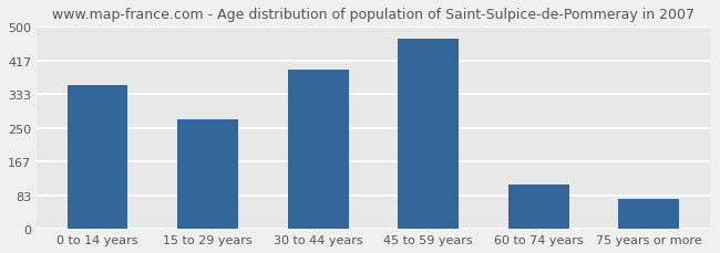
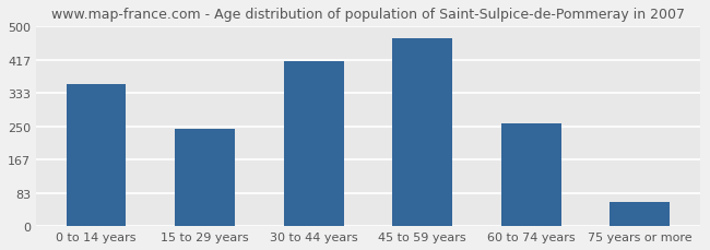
15 to 29 years: 270 -> 243
30 to 44 years: 395 -> 413
60 to 74 years: 110 -> 258
75 years or more: 75 -> 60
